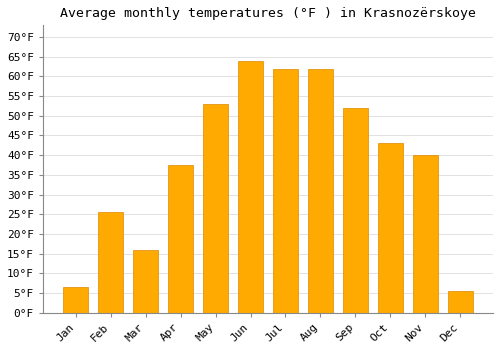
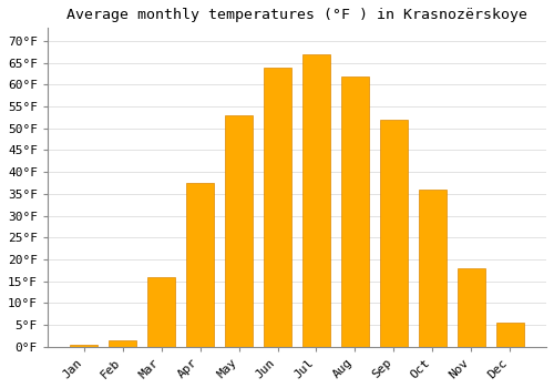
Jan: 6.5°F -> 0.5°F
Feb: 25.5°F -> 1.5°F
Jul: 62.0°F -> 67.0°F
Oct: 43.0°F -> 36.0°F
Nov: 40.0°F -> 18.0°F
